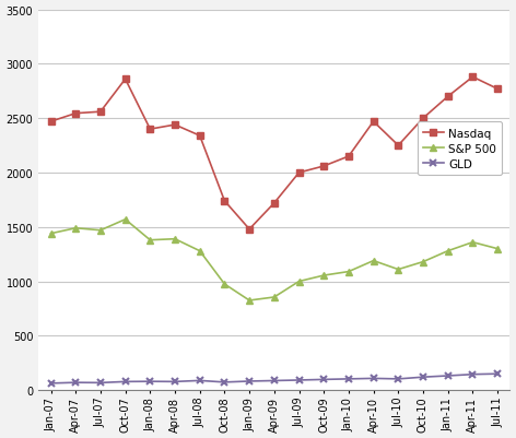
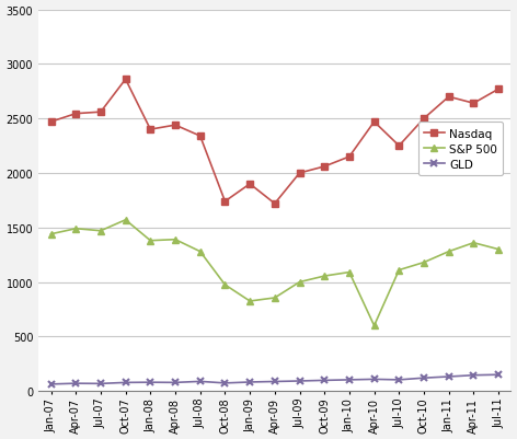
Nasdaq/Jan-09: 1480 -> 1900
S&P 500/Apr-10: 1190 -> 600
Nasdaq/Apr-11: 2880 -> 2640
